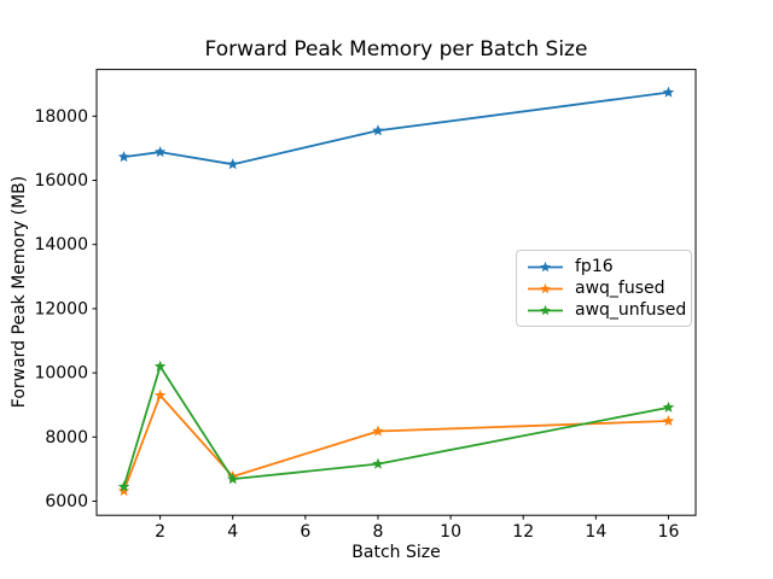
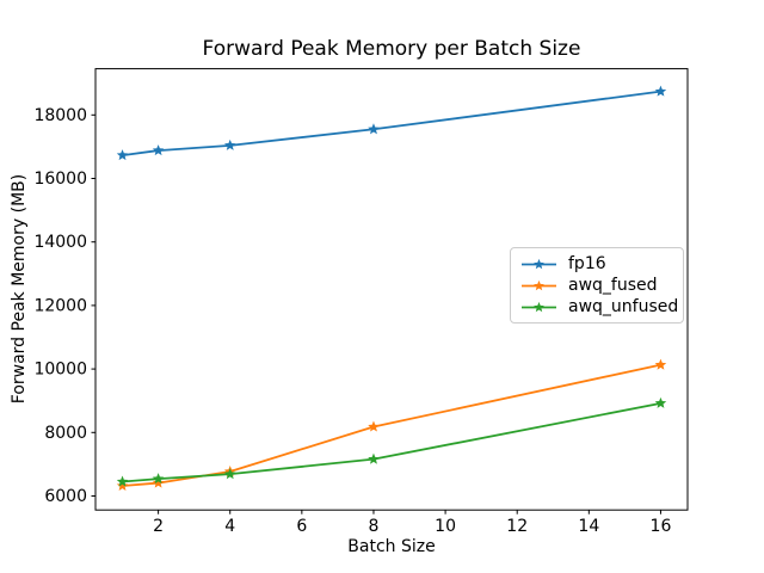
awq_fused/2: 9300 -> 6400
awq_unfused/2: 10200 -> 6500
fp16/4: 16500 -> 17000
awq_fused/16: 8500 -> 10100
